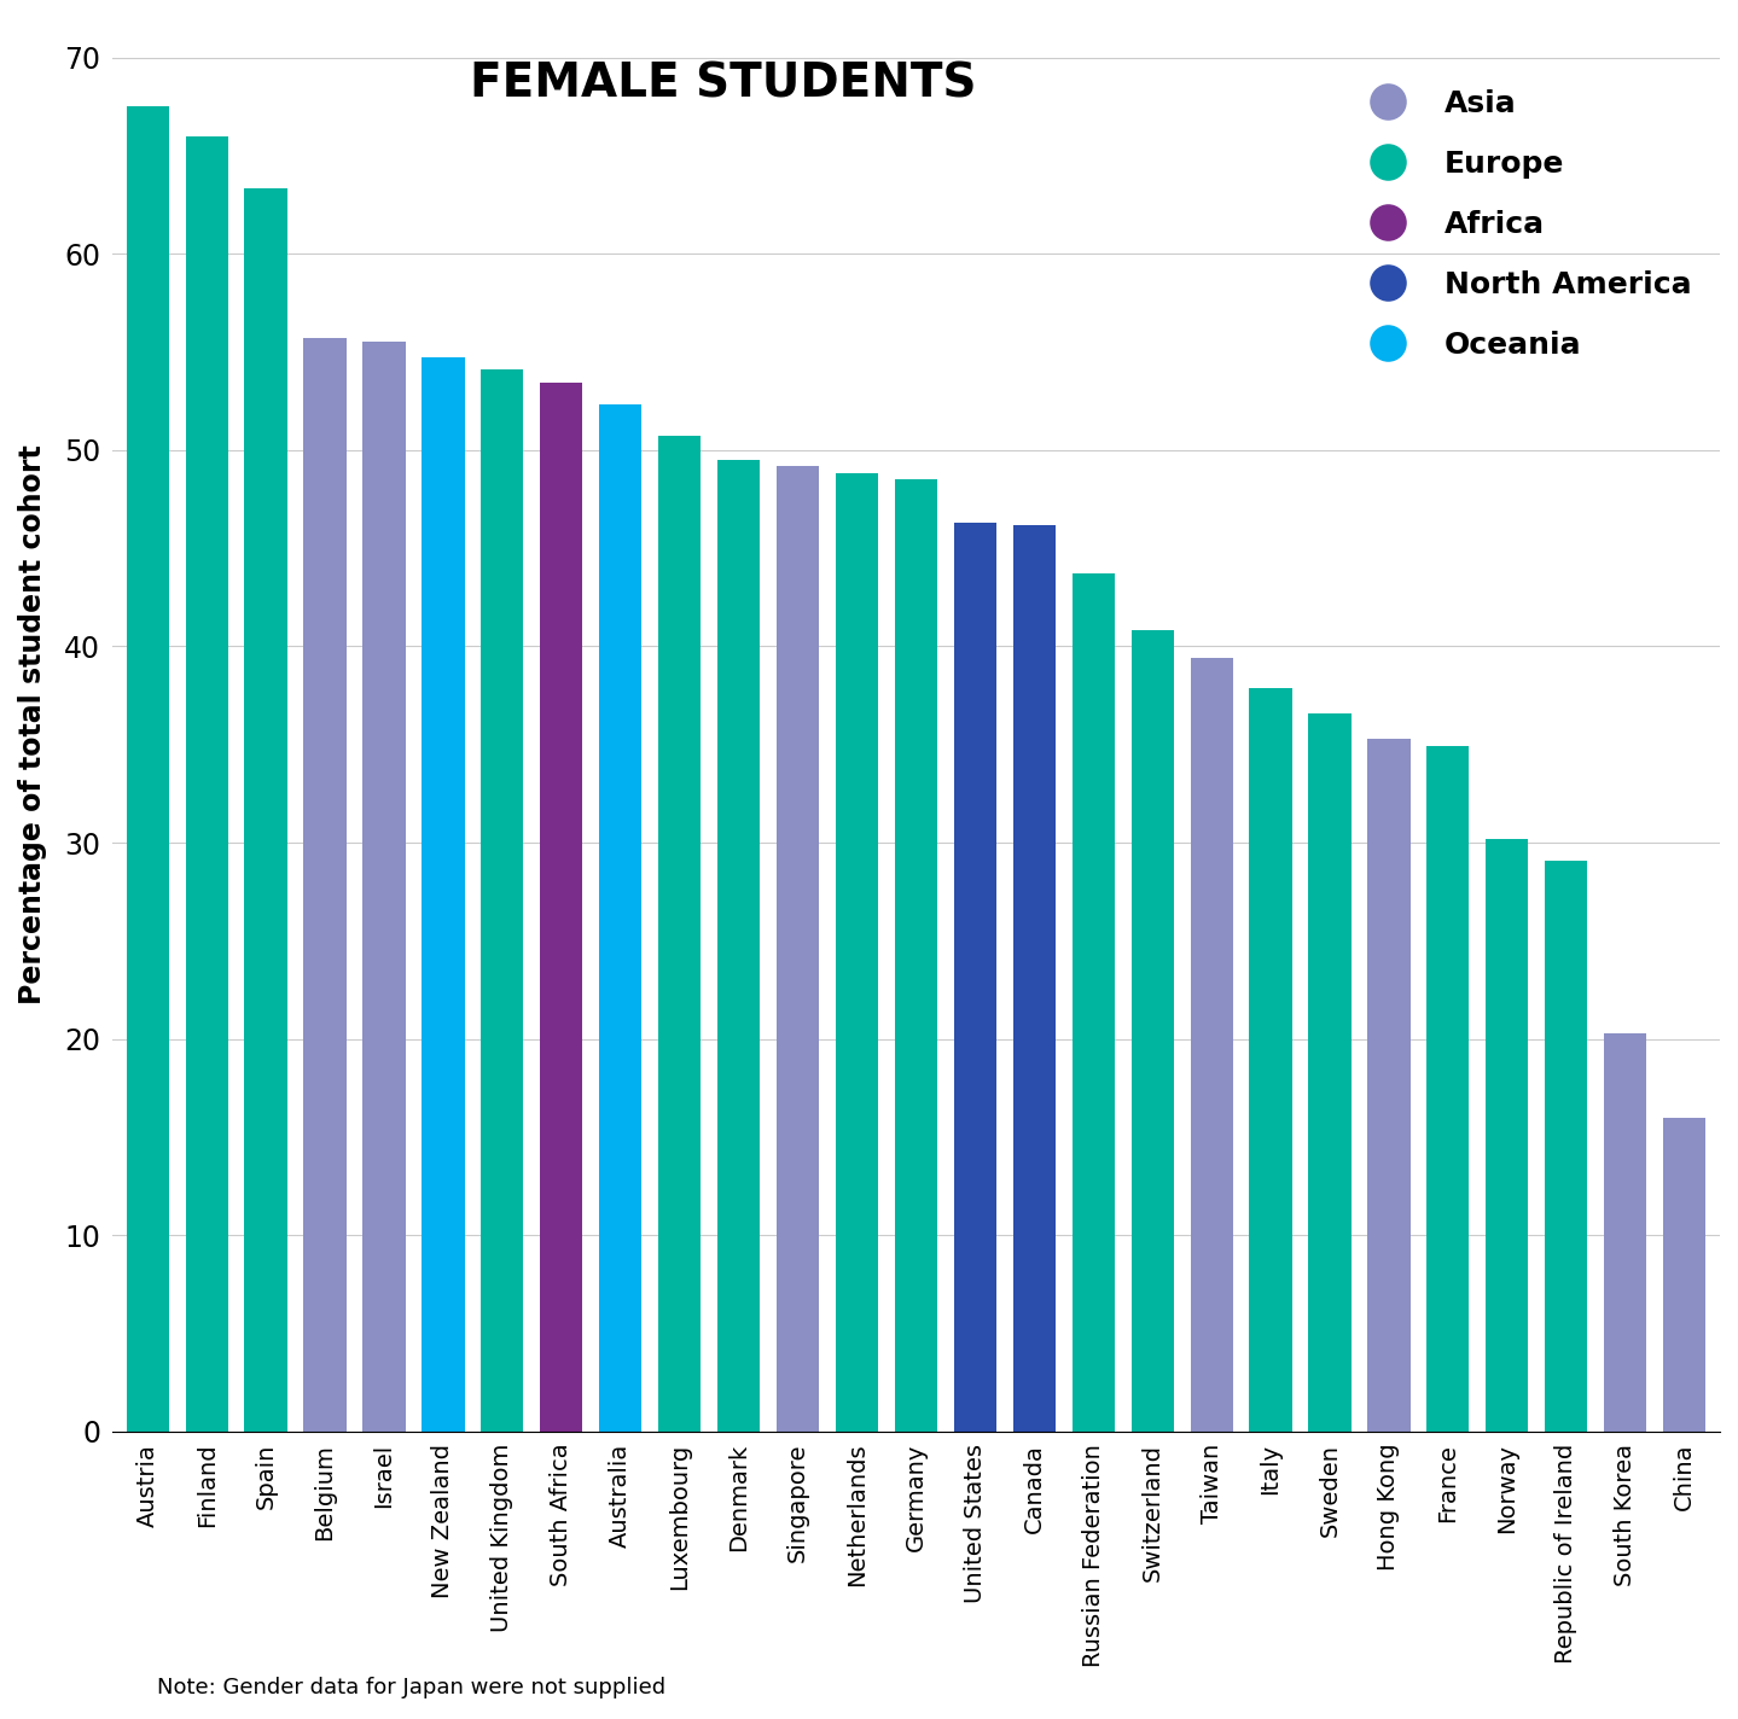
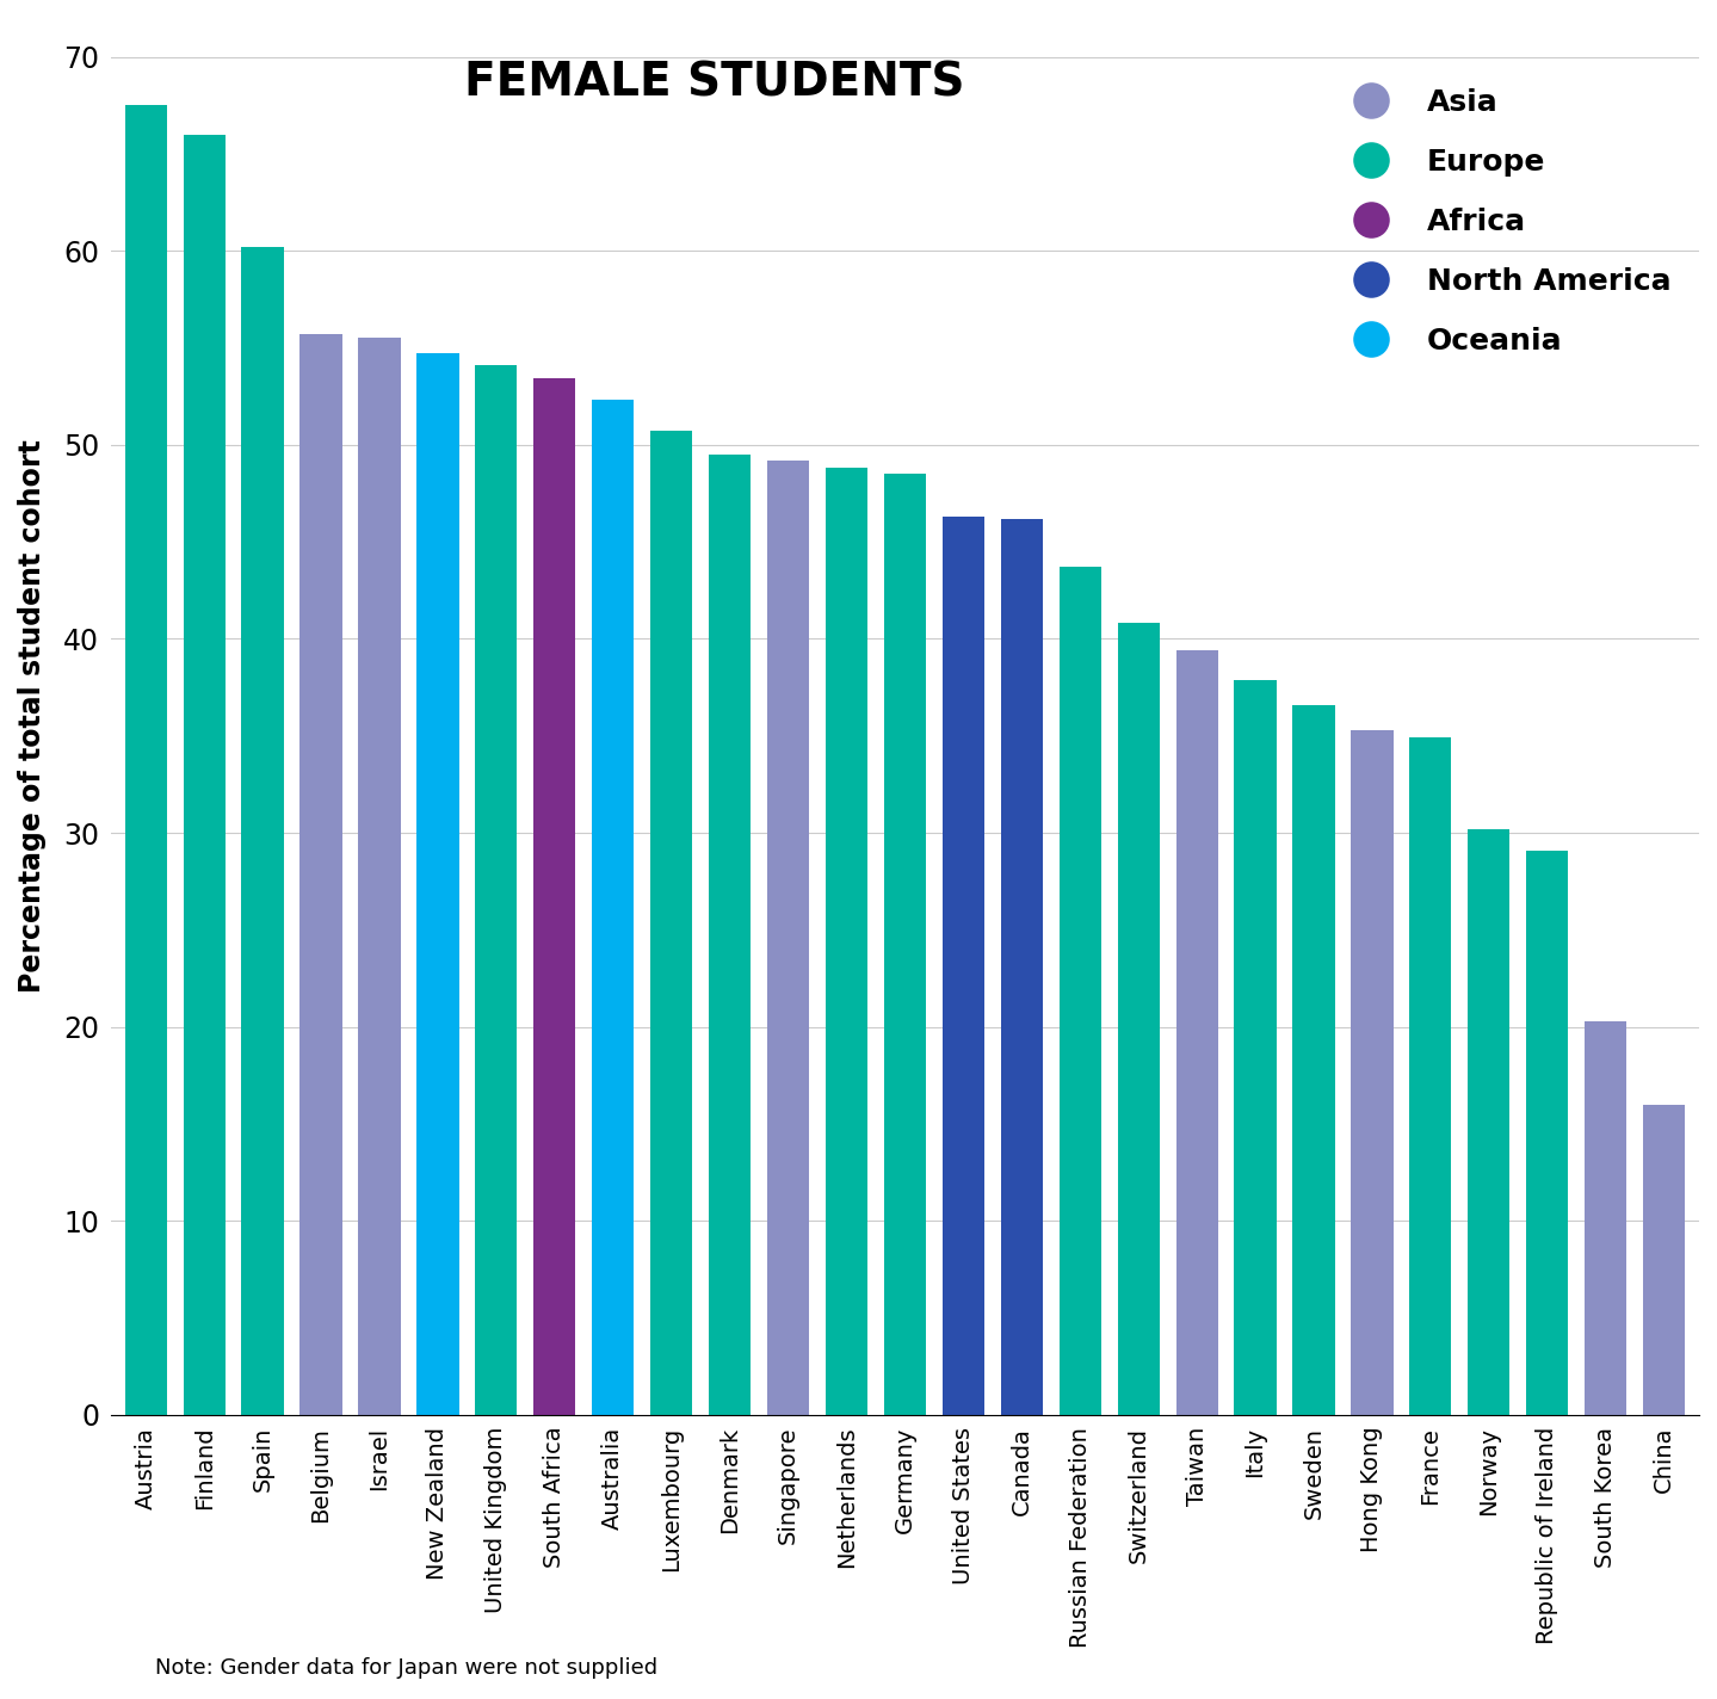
Spain: 63.3 -> 60.2
